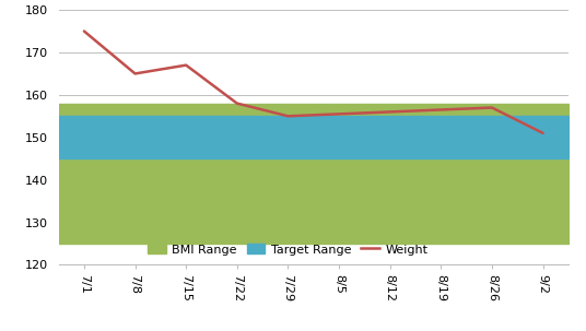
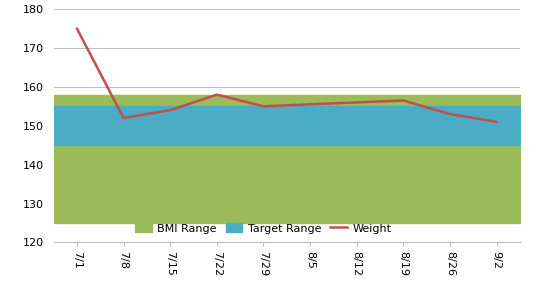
7/8: 165.0 -> 152.0
7/15: 167.0 -> 154.0
8/26: 157.0 -> 153.0
